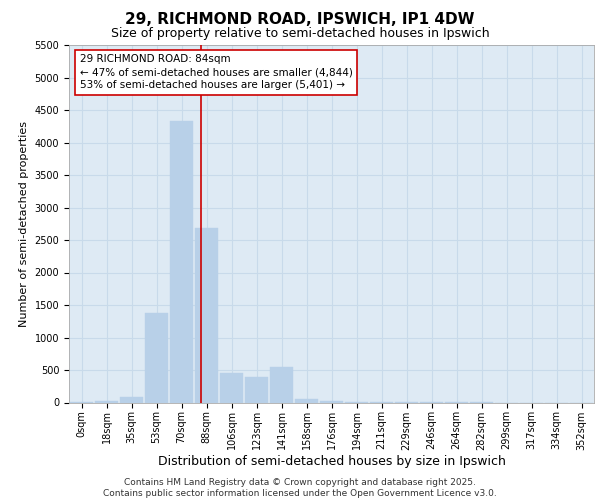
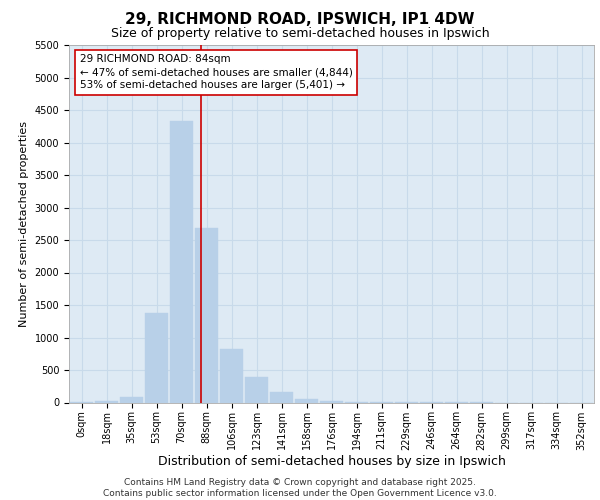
106sqm: 460 -> 830
141sqm: 540 -> 160
